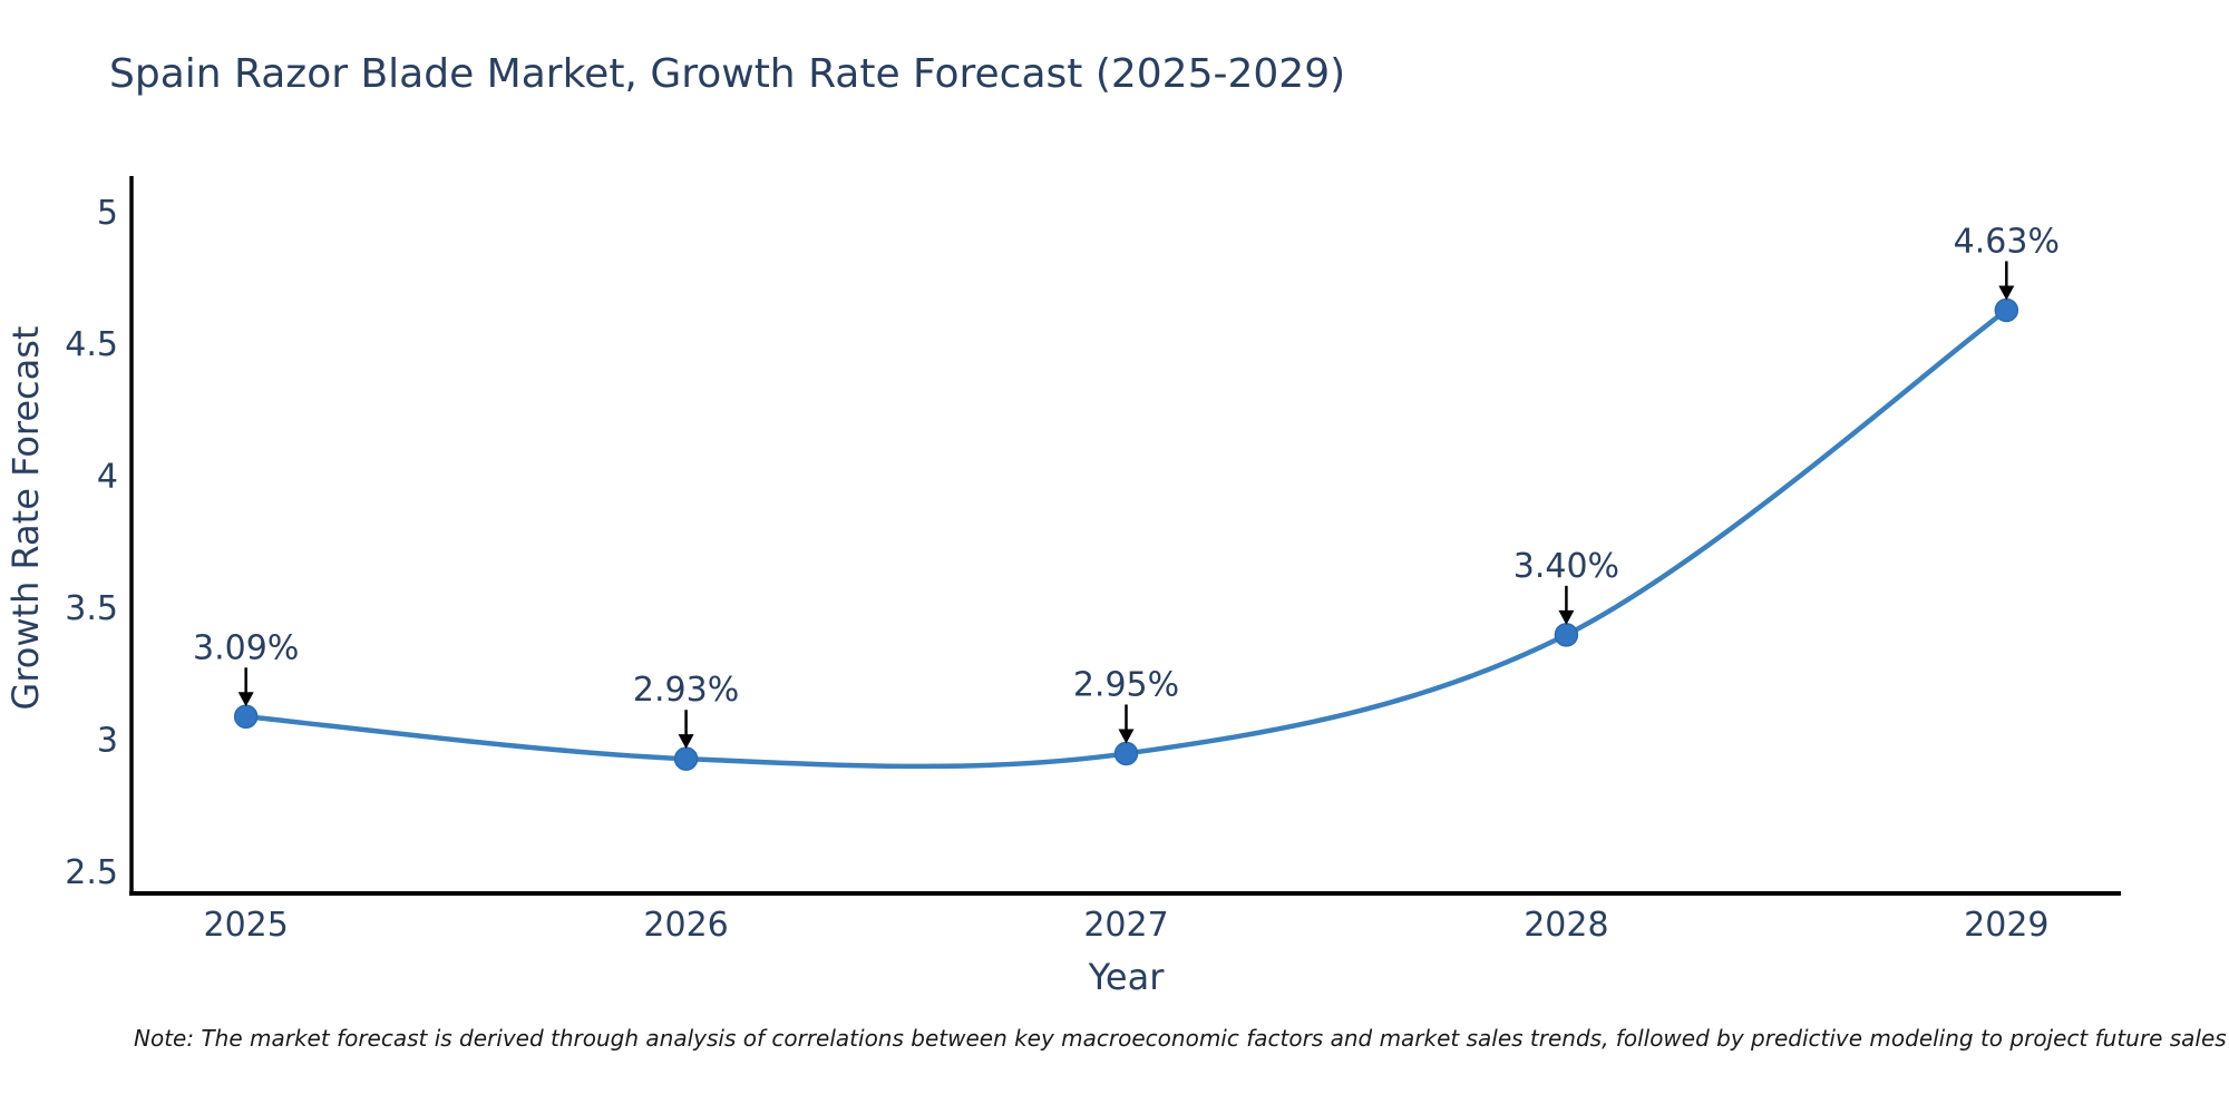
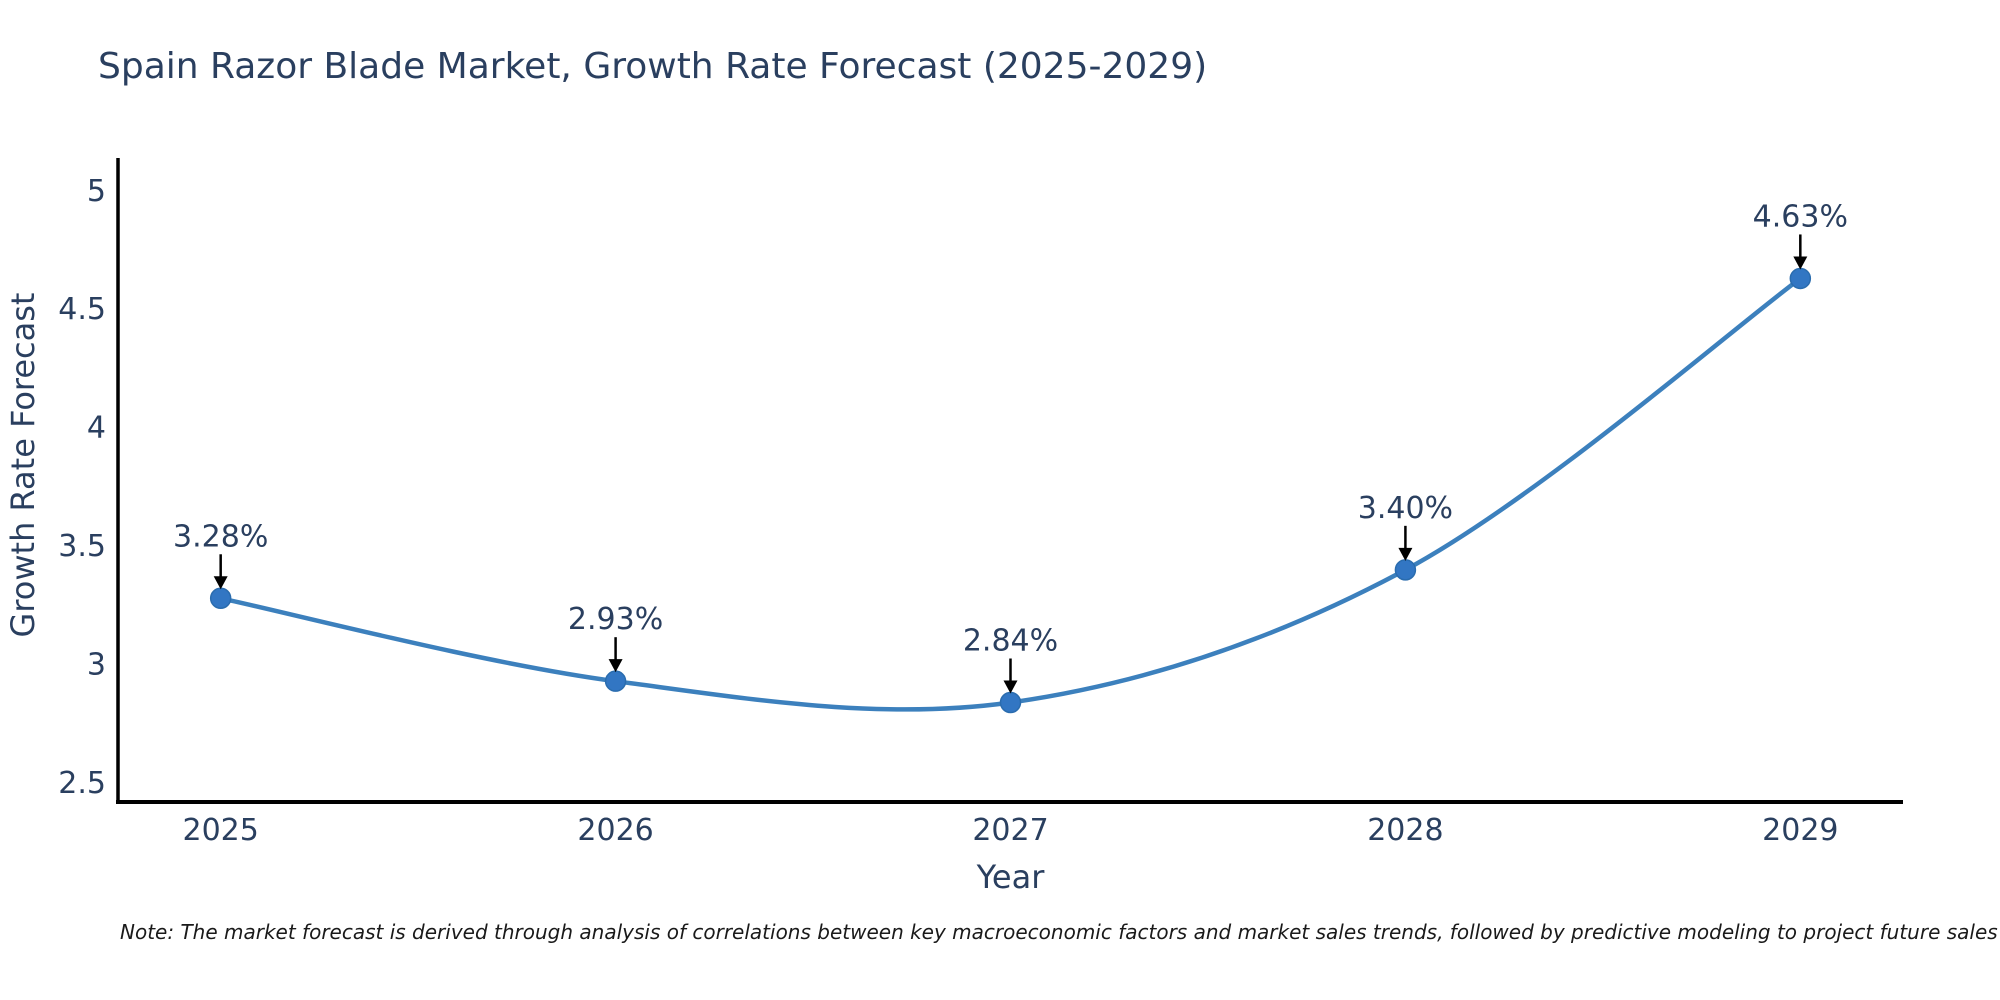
2025: 3.09% -> 3.28%
2027: 2.95% -> 2.84%
